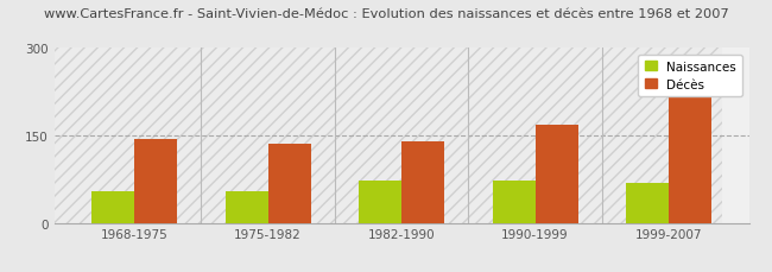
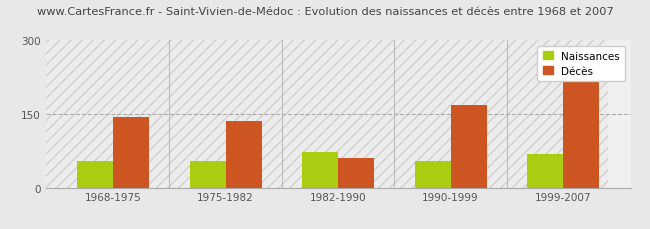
Décès/1982-1990: 140 -> 60
Naissances/1990-1999: 72 -> 55
